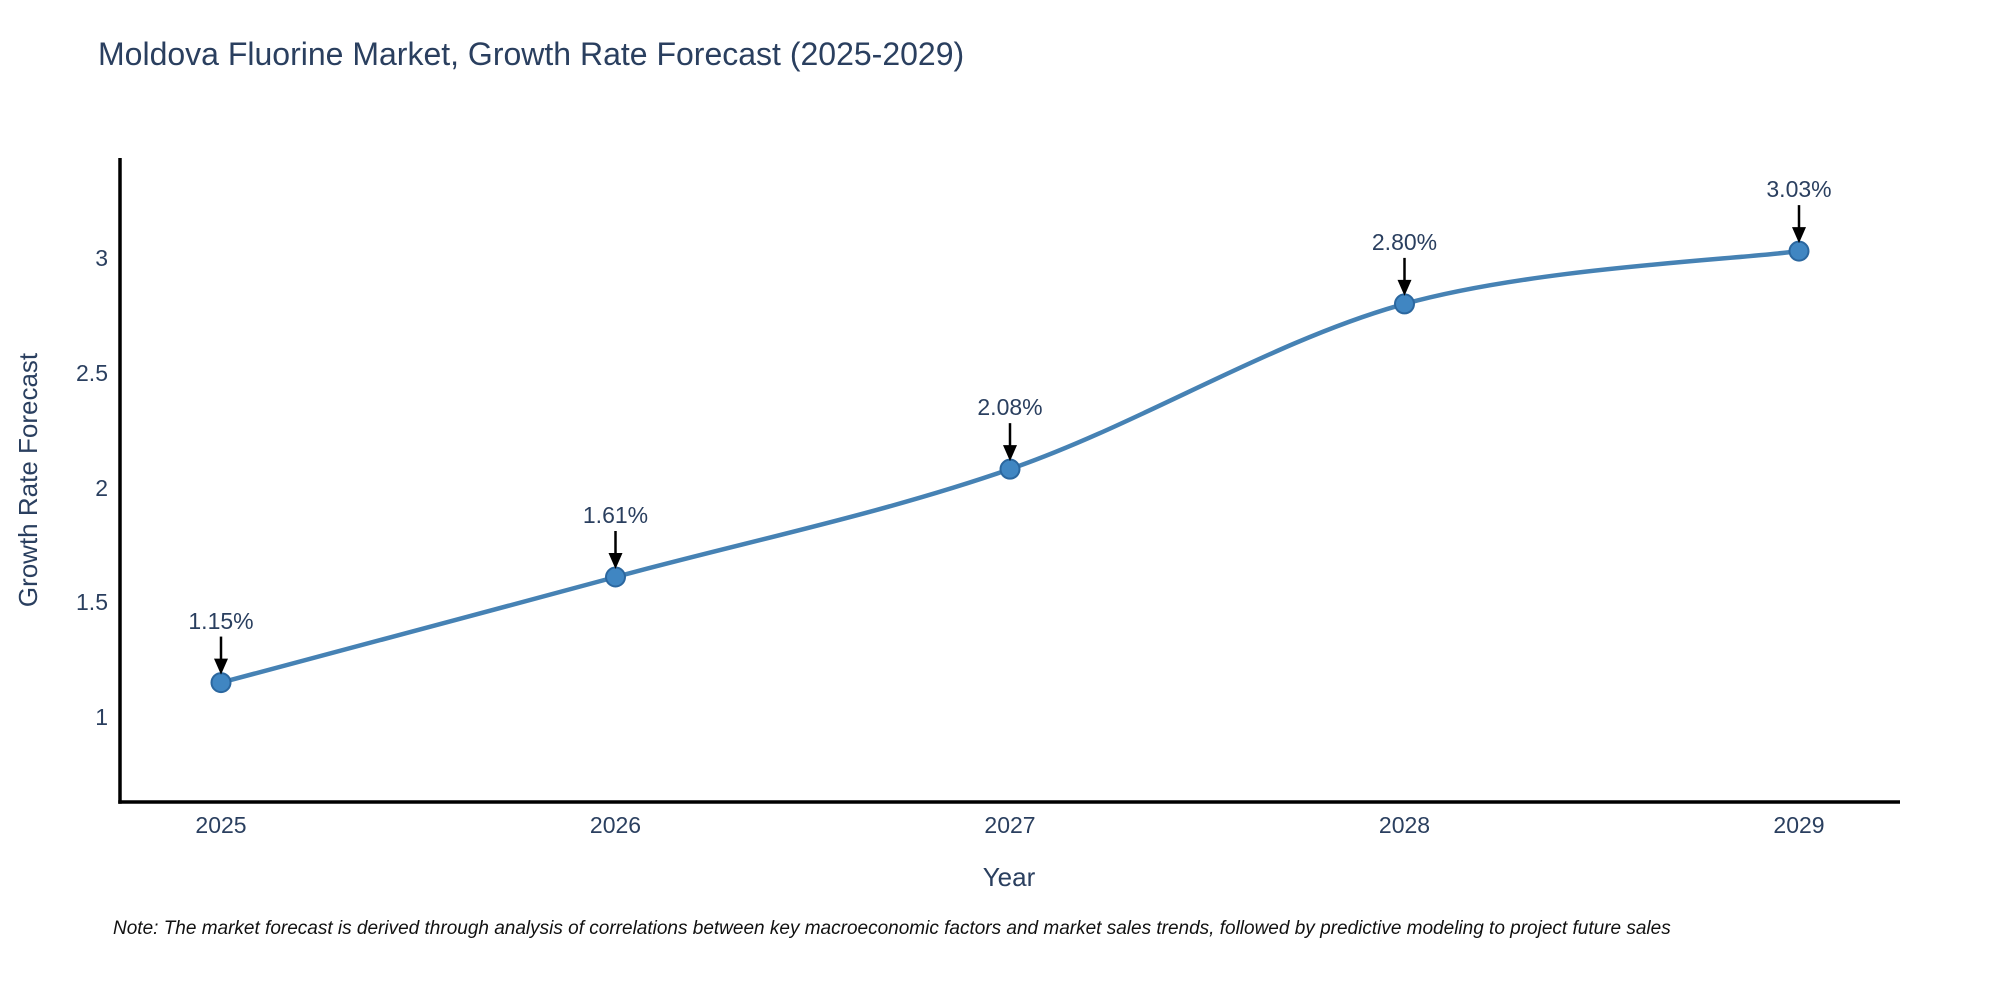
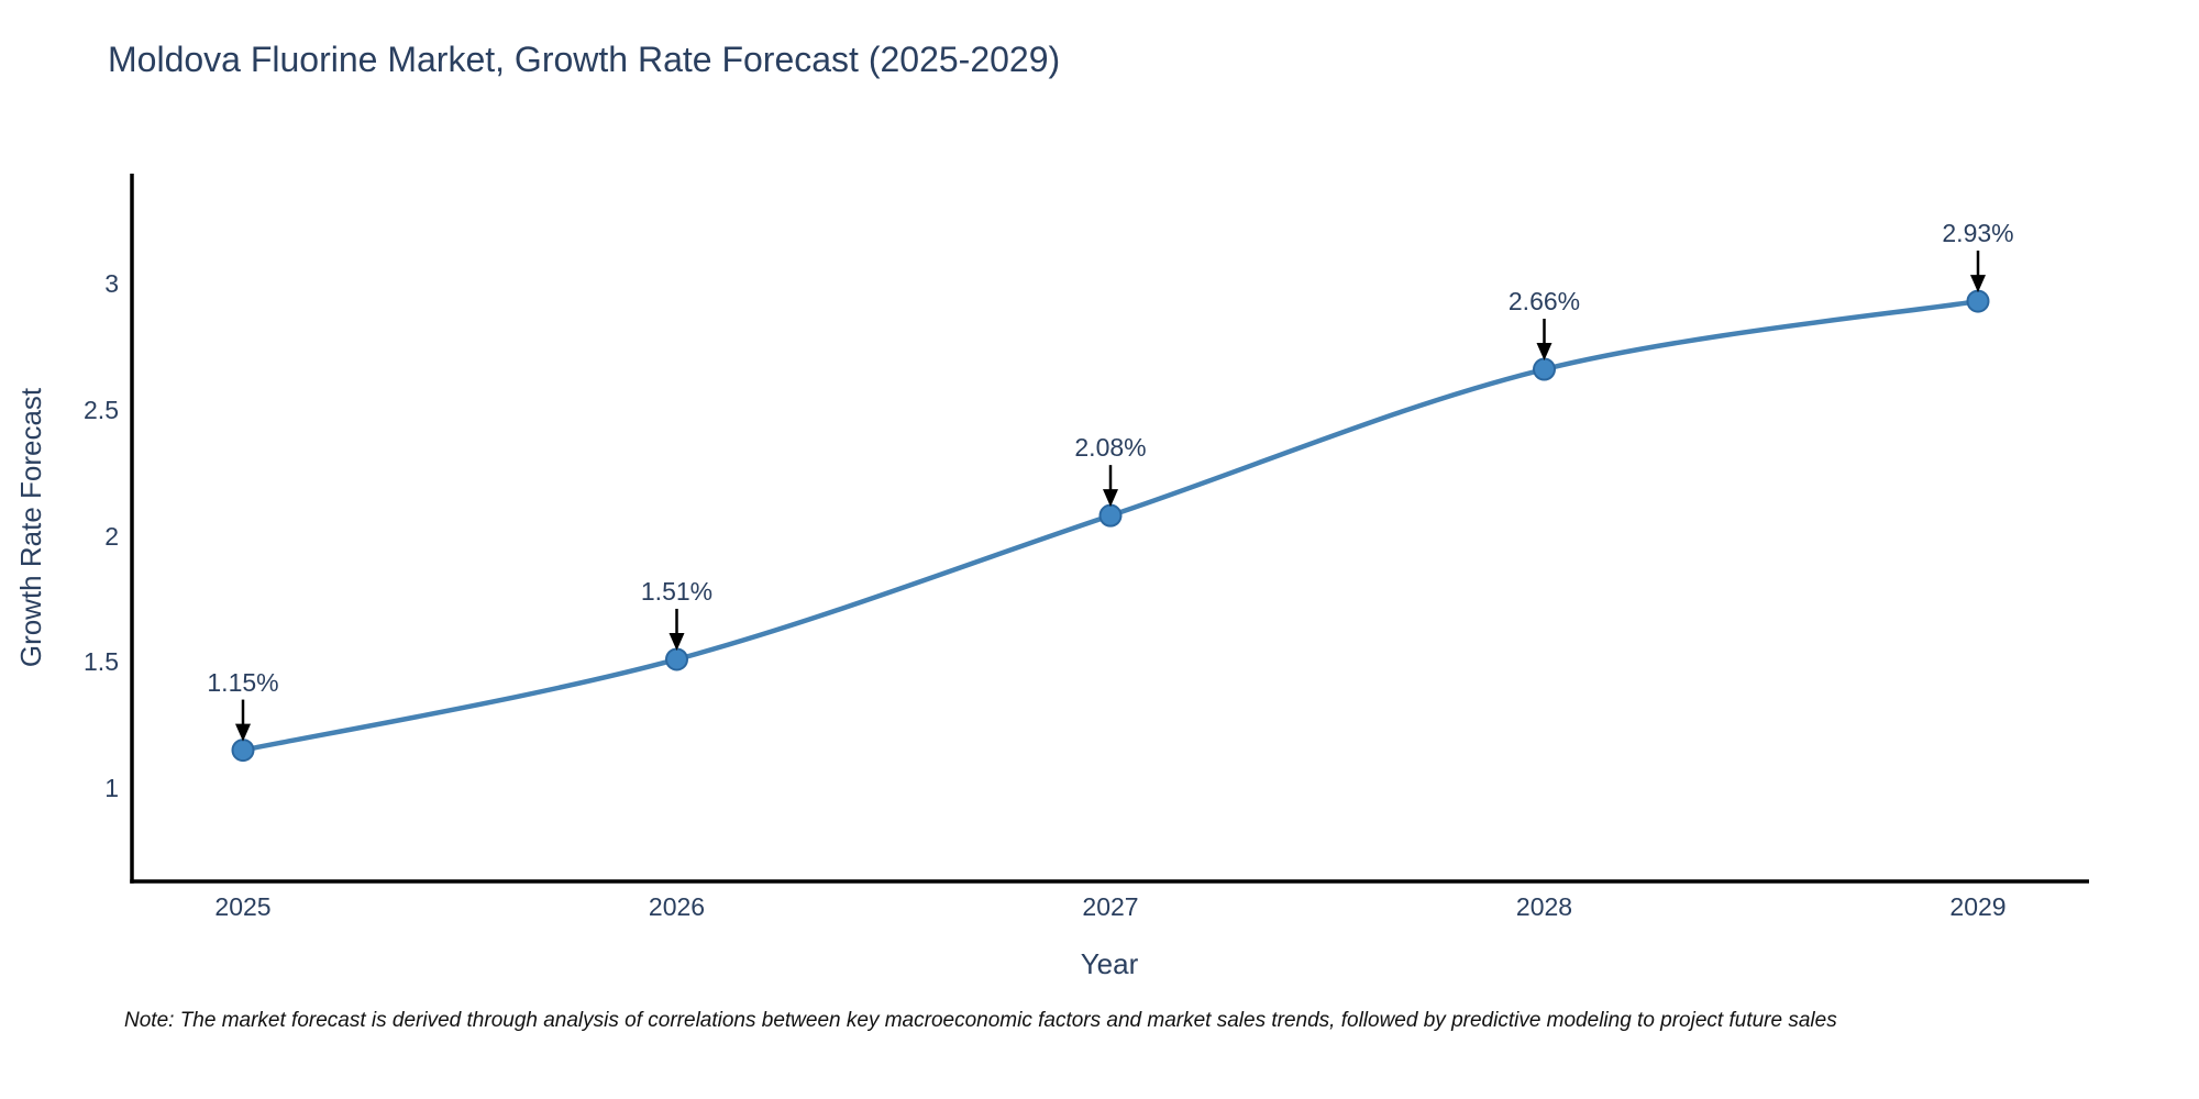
2026: 1.61% -> 1.51%
2028: 2.80% -> 2.66%
2029: 3.03% -> 2.93%
